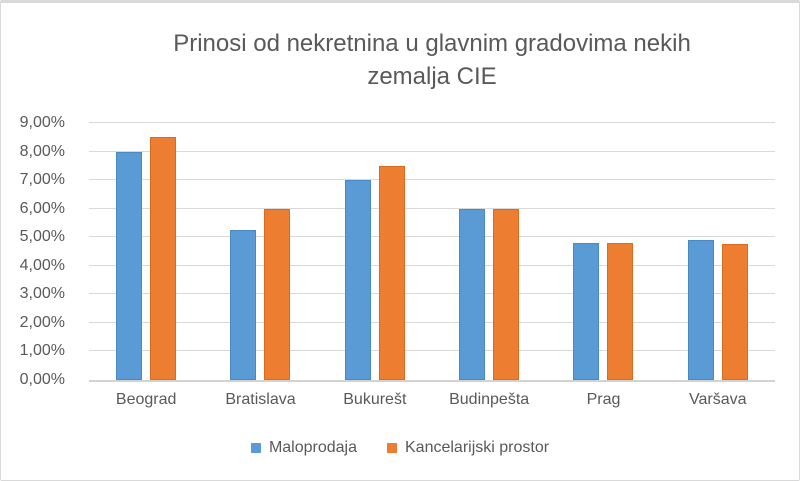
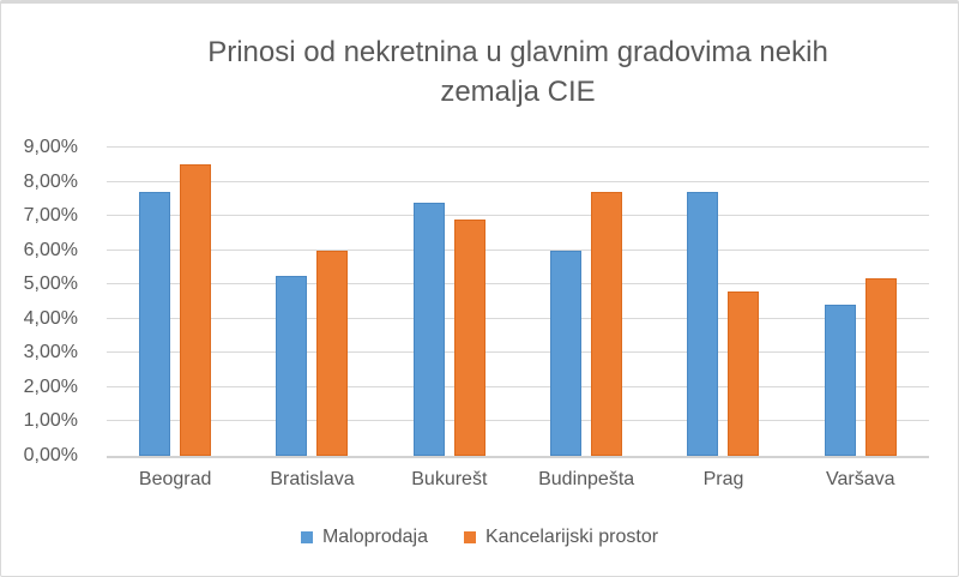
Maloprodaja/Beograd: 8,0% -> 7,7%
Maloprodaja/Bukurešt: 7,0% -> 7,4%
Kancelarijski prostor/Bukurešt: 7,5% -> 6,9%
Kancelarijski prostor/Budinpešta: 6,0% -> 7,7%
Maloprodaja/Prag: 4,8% -> 7,7%
Maloprodaja/Varšava: 4,9% -> 4,4%
Kancelarijski prostor/Varšava: 4,8% -> 5,2%
